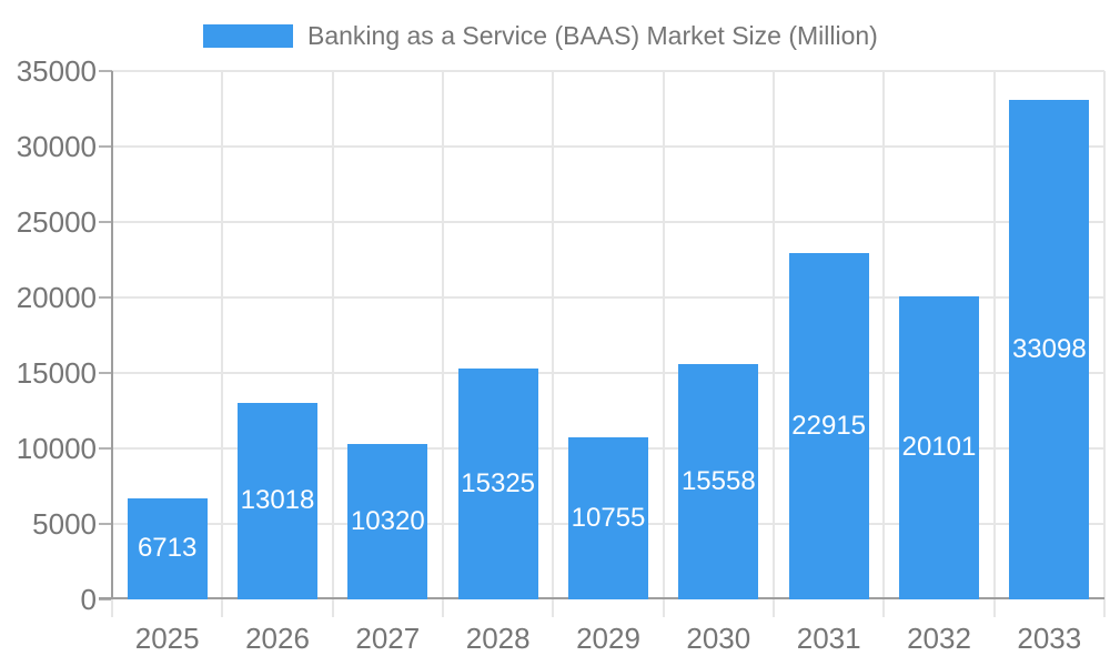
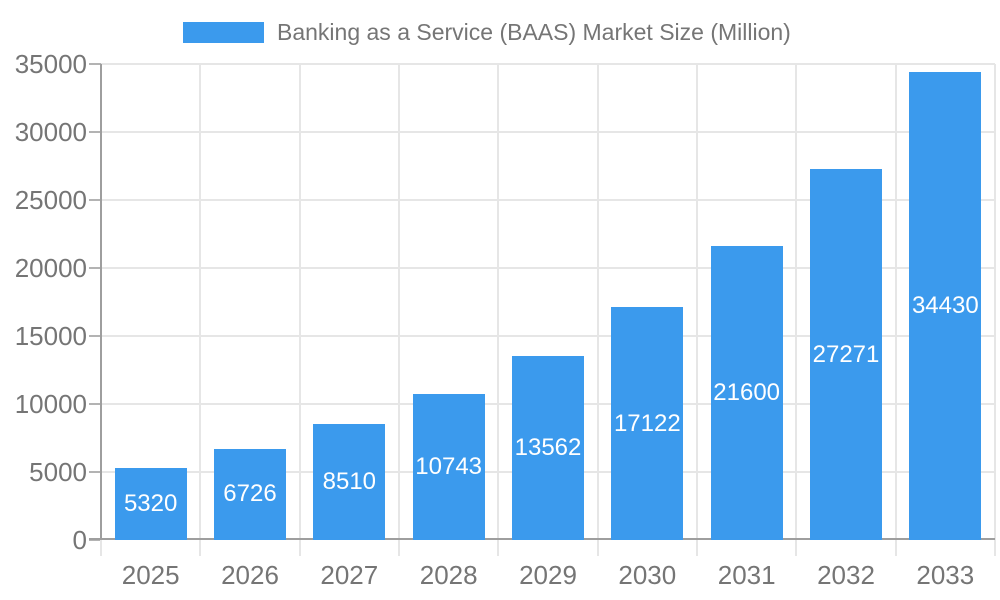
2025: 6713 -> 5320
2026: 13018 -> 6726
2027: 10320 -> 8510
2028: 15325 -> 10743
2029: 10755 -> 13562
2030: 15558 -> 17122
2031: 22915 -> 21600
2032: 20101 -> 27271
2033: 33098 -> 34430
